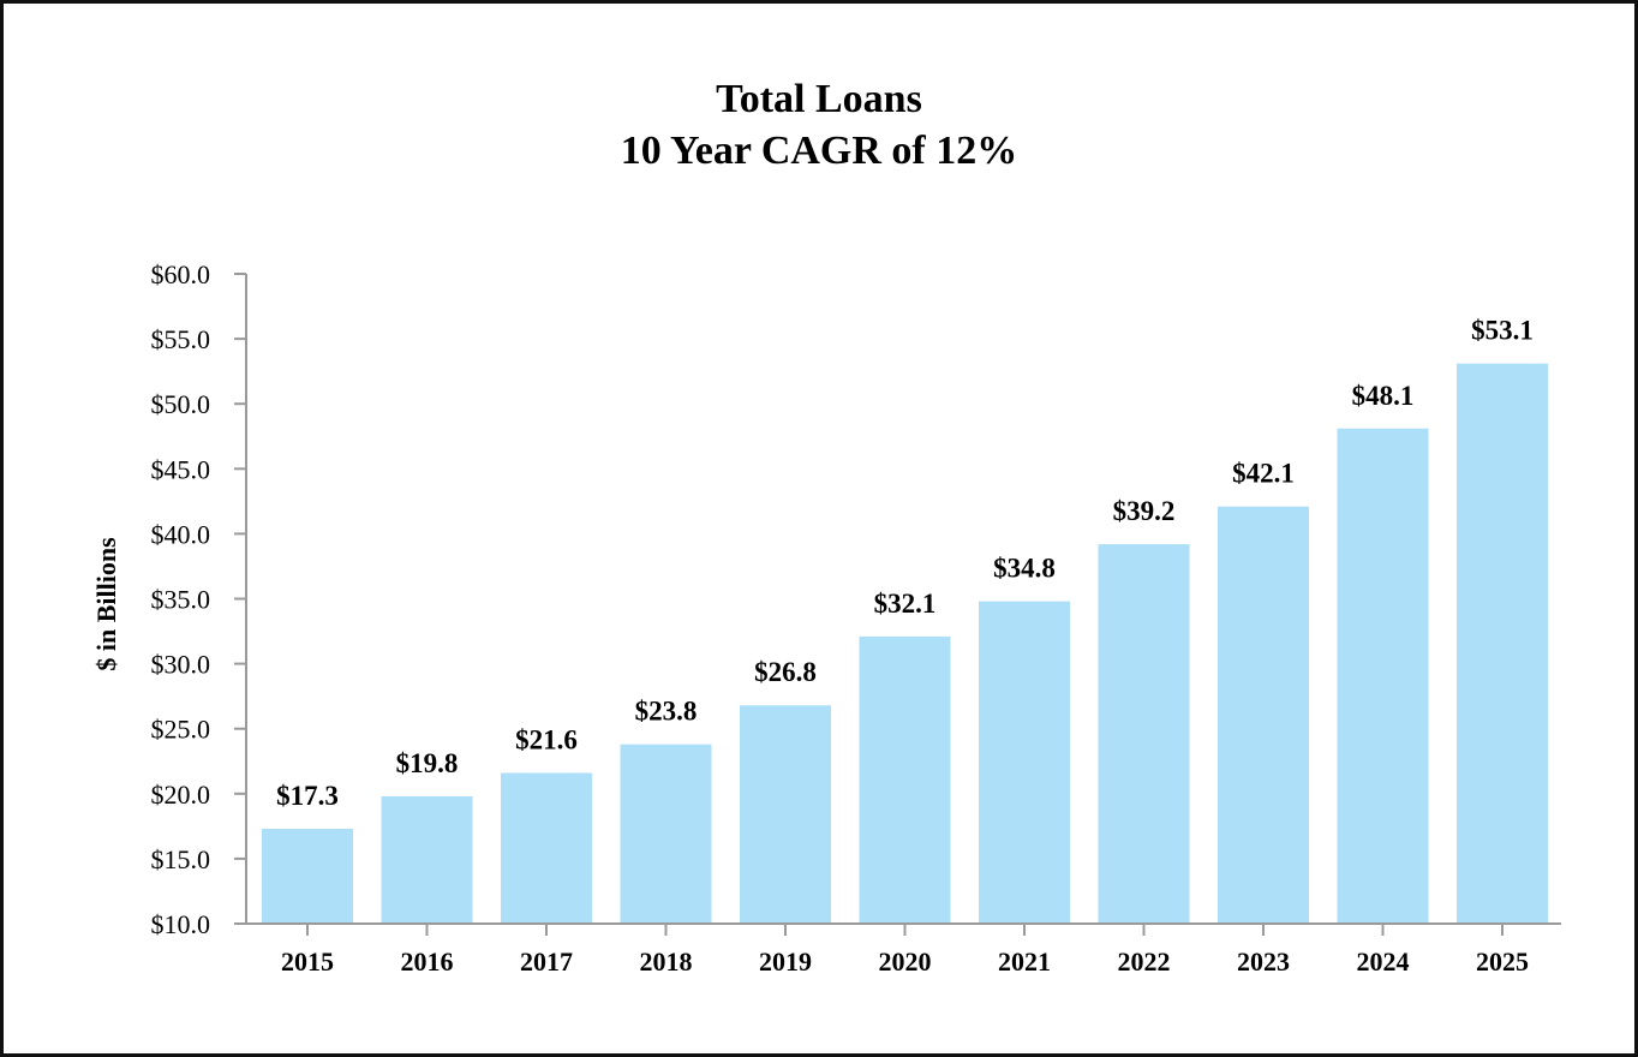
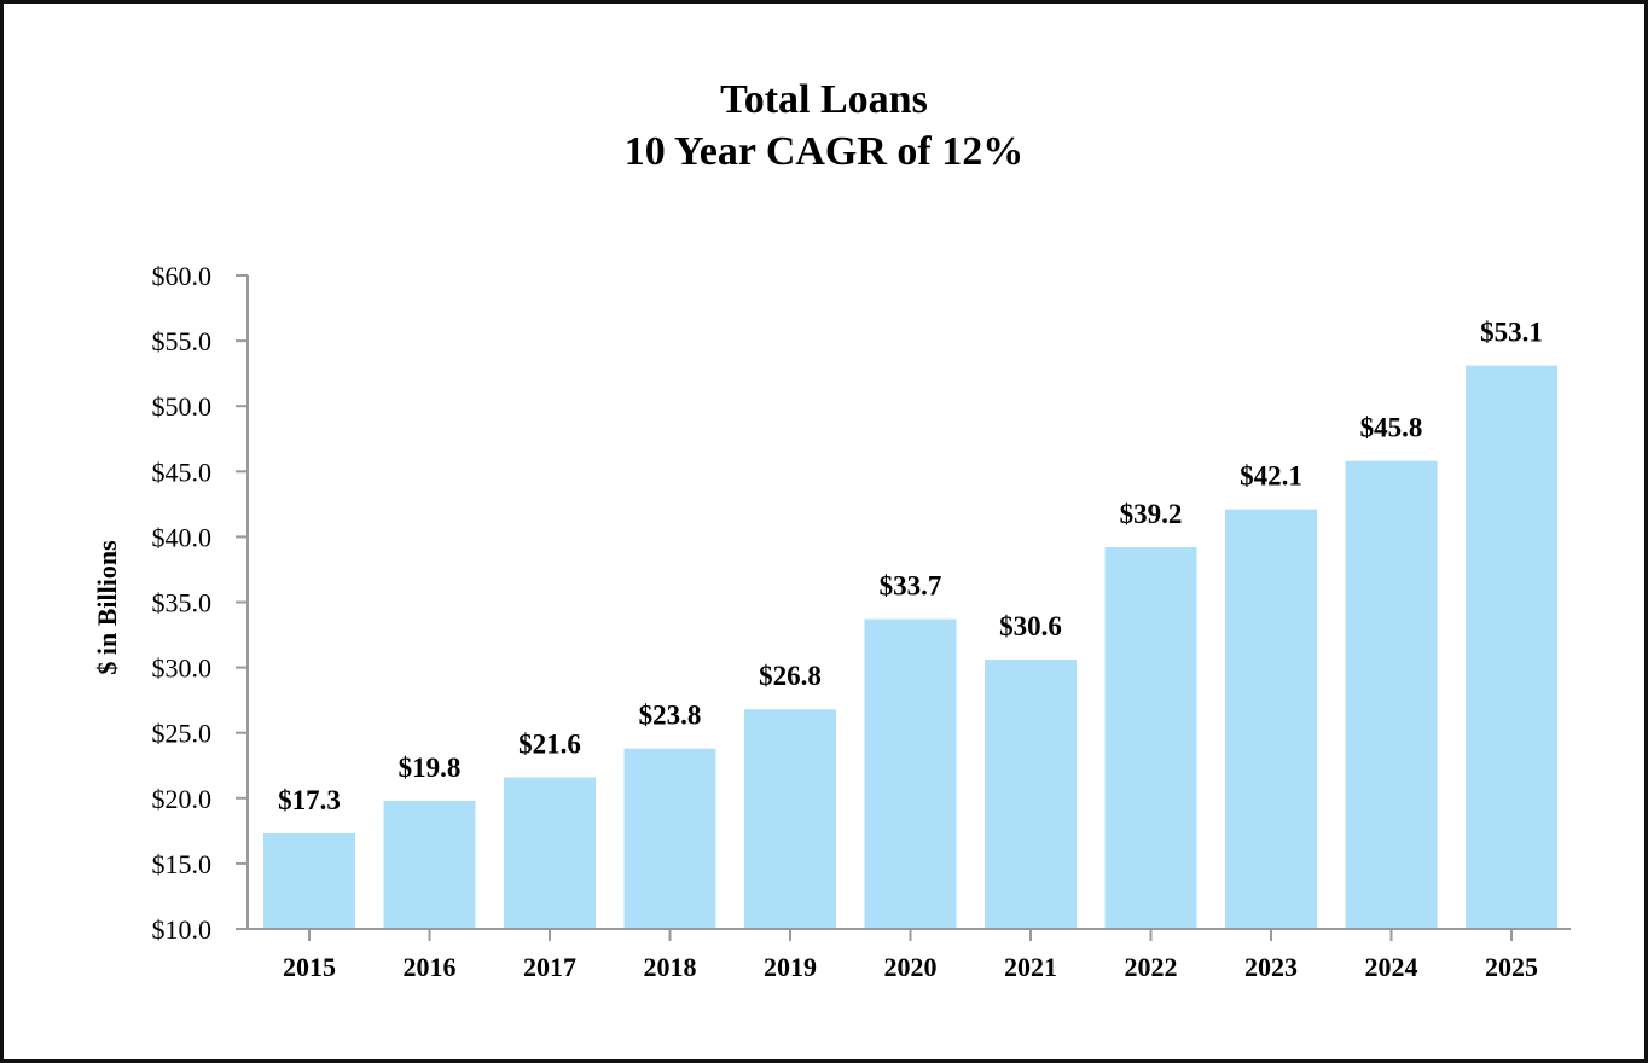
2020: $32.1 -> $33.7
2021: $34.8 -> $30.6
2024: $48.1 -> $45.8
